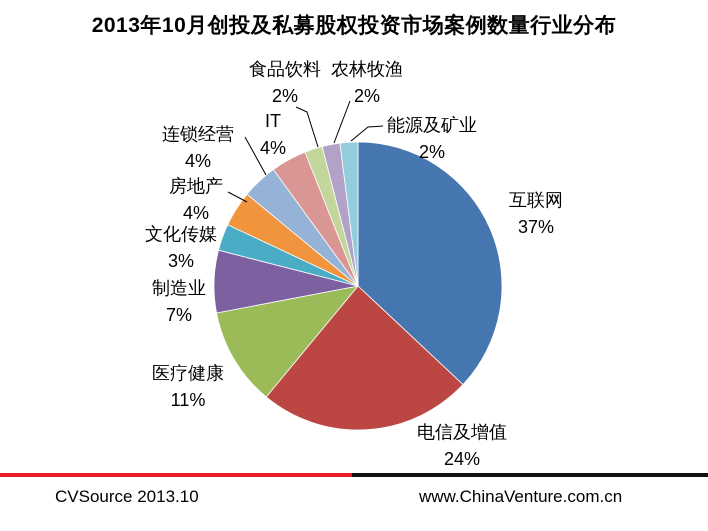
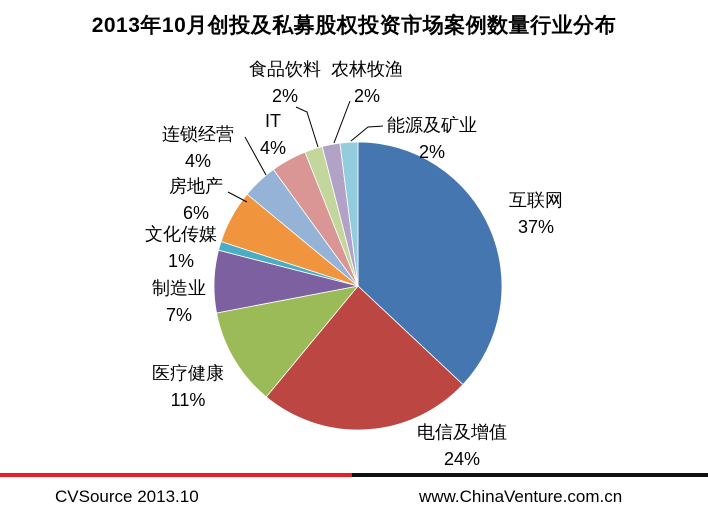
文化传媒: 3% -> 1%
房地产: 4% -> 6%
